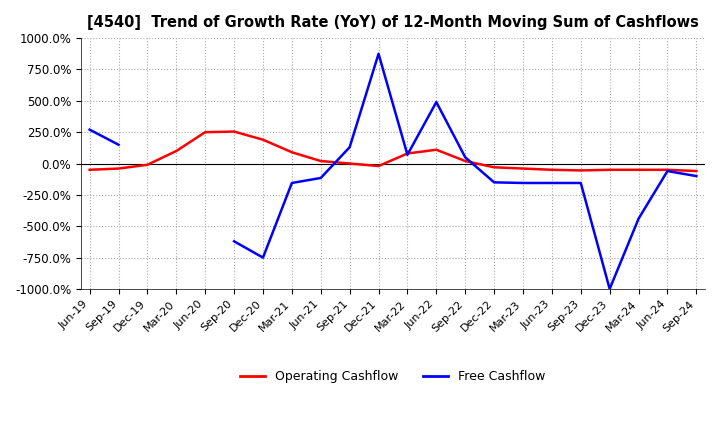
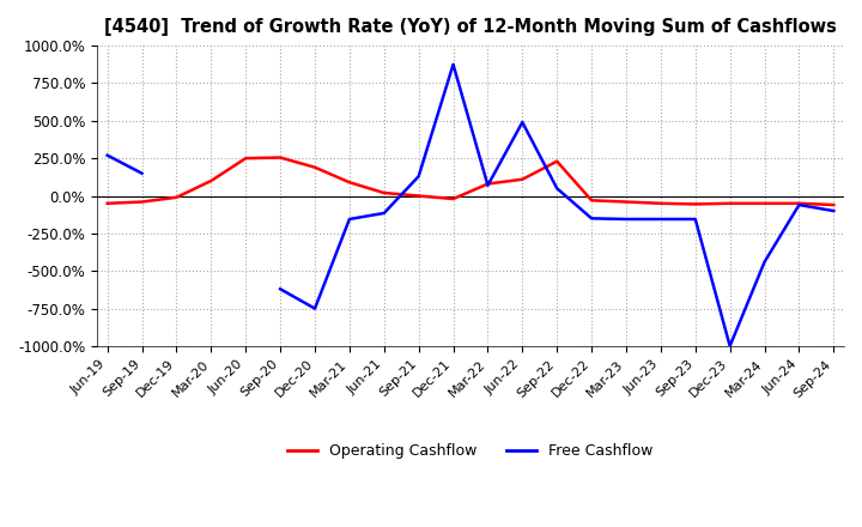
Operating Cashflow/Sep-22: 20% -> 230%
